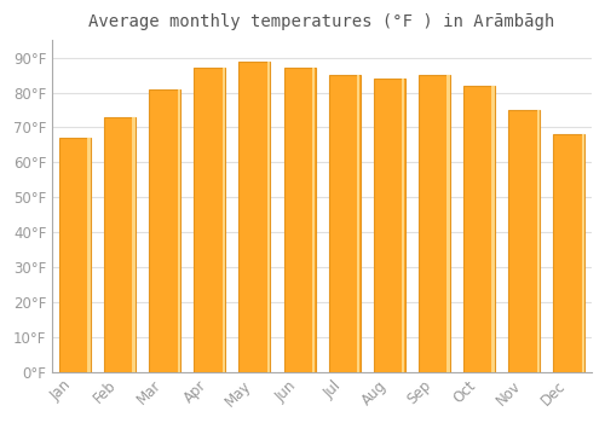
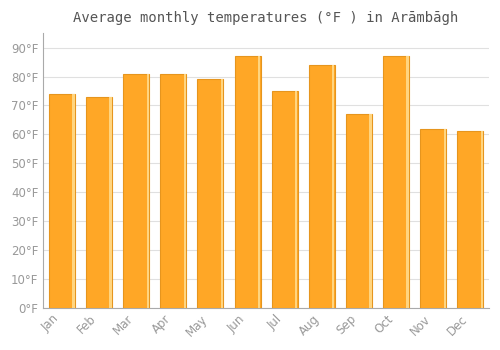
Jan: 67°F -> 74°F
Apr: 87°F -> 81°F
May: 89°F -> 79°F
Jul: 85°F -> 75°F
Sep: 85°F -> 67°F
Oct: 82°F -> 87°F
Nov: 75°F -> 62°F
Dec: 68°F -> 61°F
